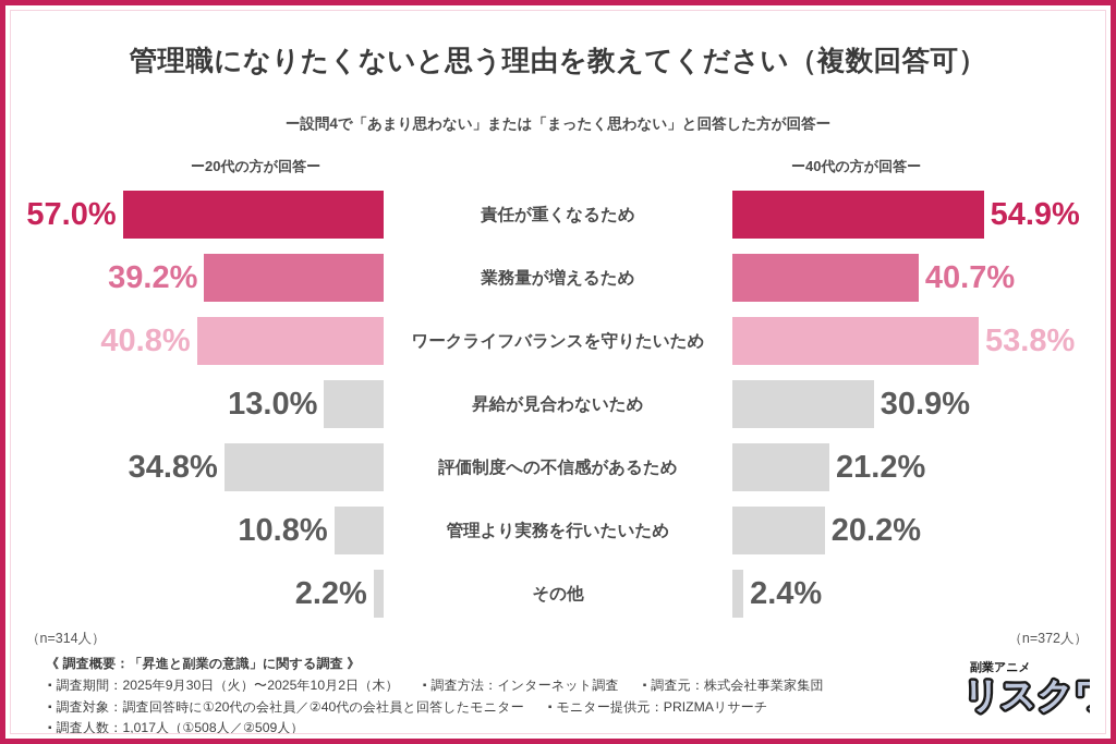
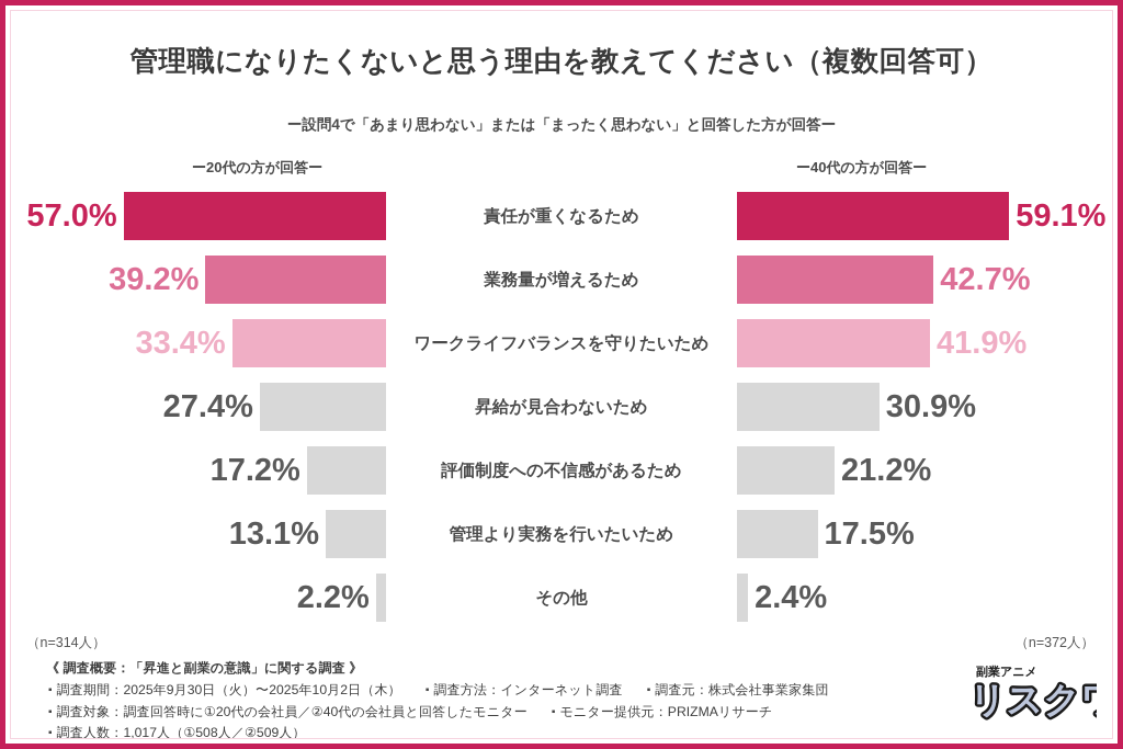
ー40代の方が回答ー/責任が重くなるため: 54.9% -> 59.1%
ー40代の方が回答ー/業務量が増えるため: 40.7% -> 42.7%
ー20代の方が回答ー/ワークライフバランスを守りたいため: 40.8% -> 33.4%
ー40代の方が回答ー/ワークライフバランスを守りたいため: 53.8% -> 41.9%
ー20代の方が回答ー/昇給が見合わないため: 13.0% -> 27.4%
ー20代の方が回答ー/評価制度への不信感があるため: 34.8% -> 17.2%
ー20代の方が回答ー/管理より実務を行いたいため: 10.8% -> 13.1%
ー40代の方が回答ー/管理より実務を行いたいため: 20.2% -> 17.5%
